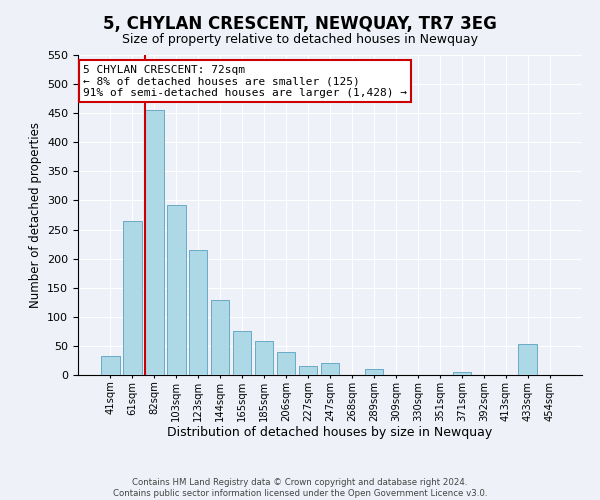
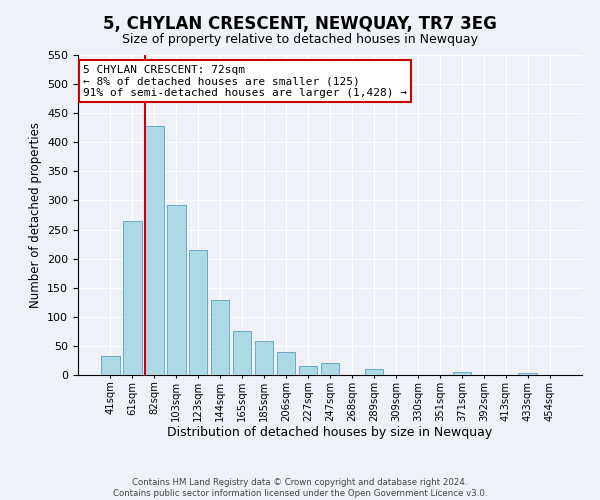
82sqm: 456 -> 428
433sqm: 54 -> 4
